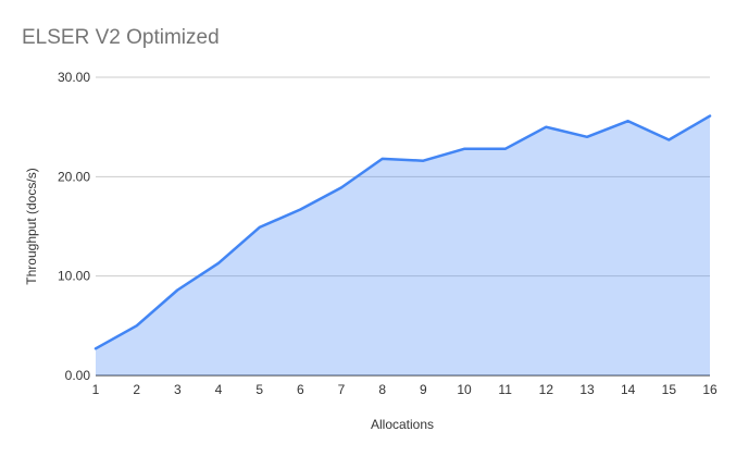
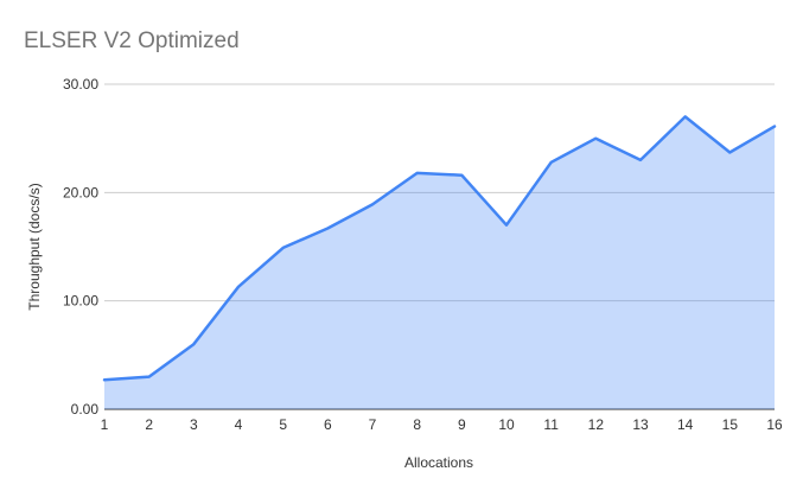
2: 5 -> 3
3: 9 -> 6
10: 23 -> 17
13: 24 -> 23
14: 26 -> 27
